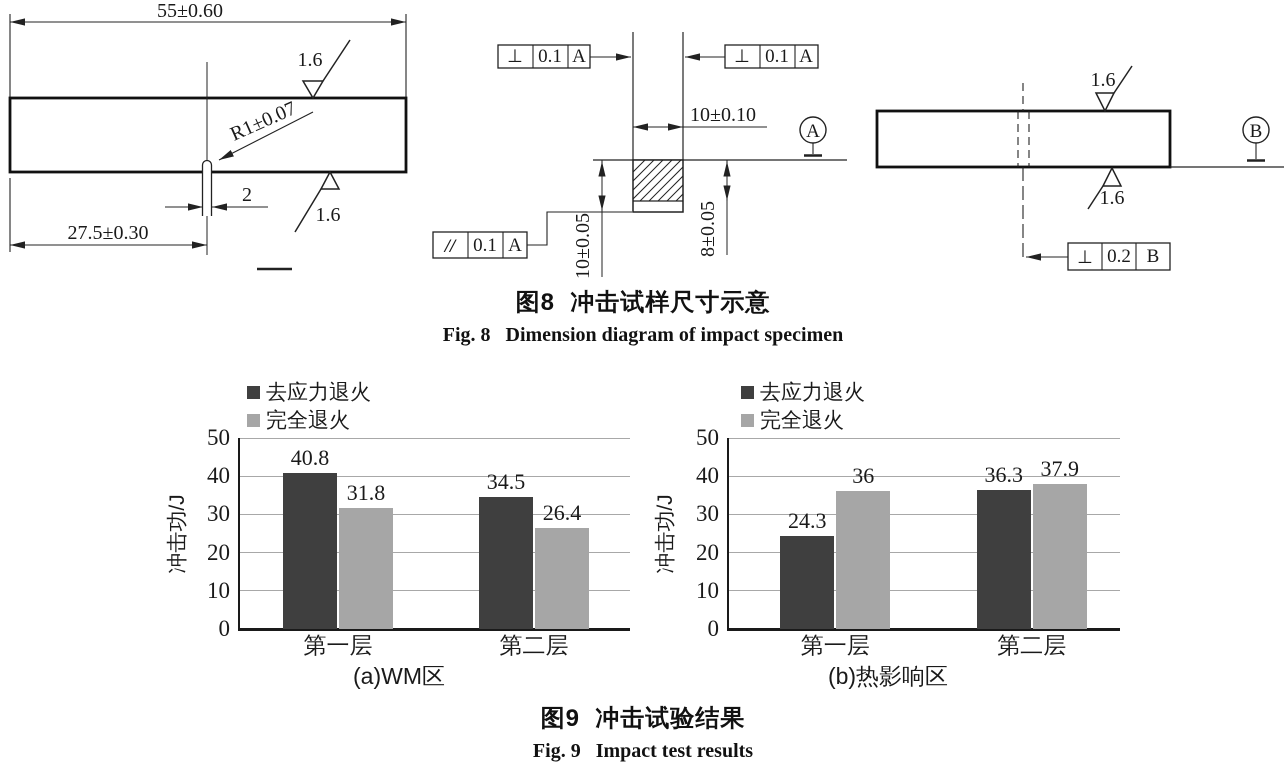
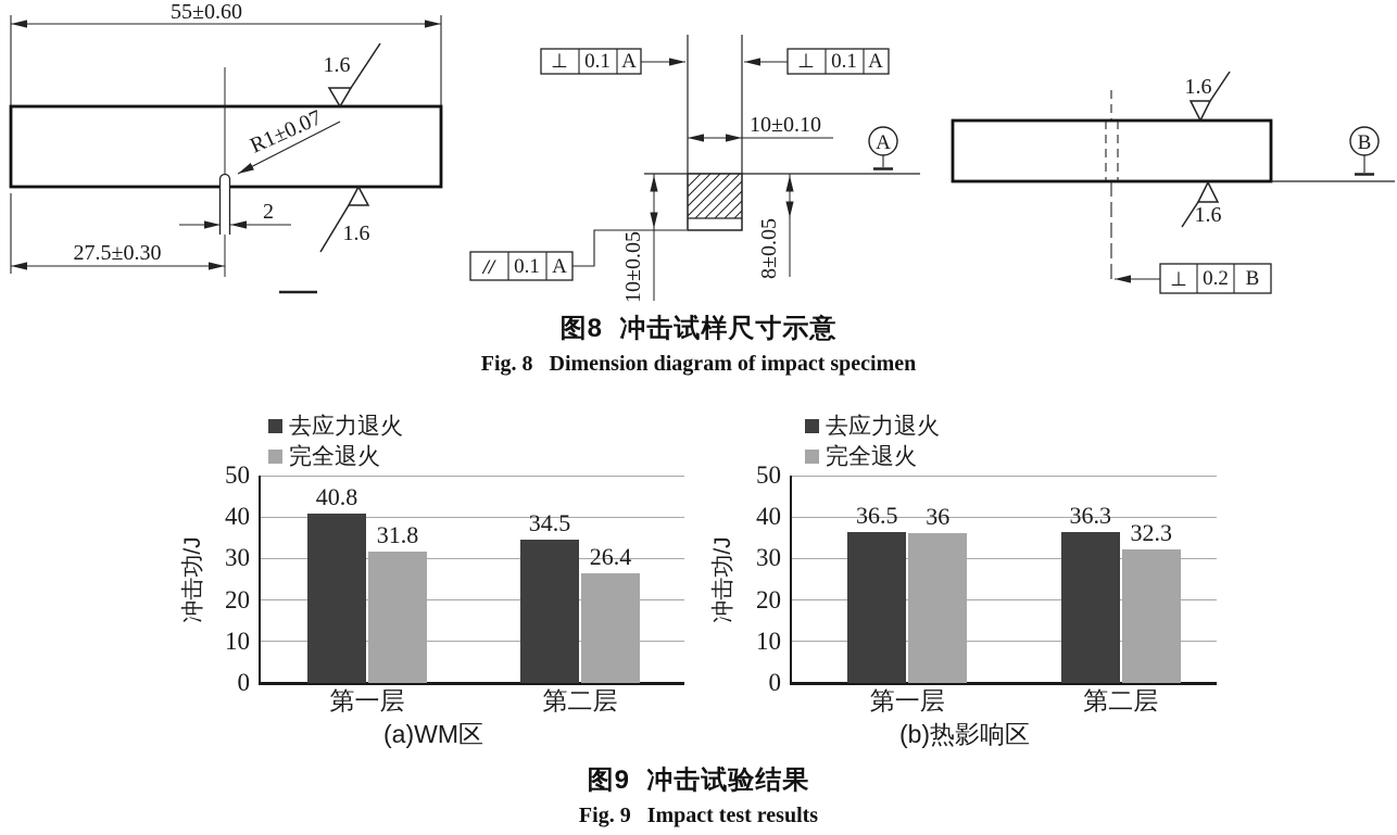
(b)热影响区/去应力退火/第一层: 24.3 -> 36.5
(b)热影响区/完全退火/第二层: 37.9 -> 32.3
